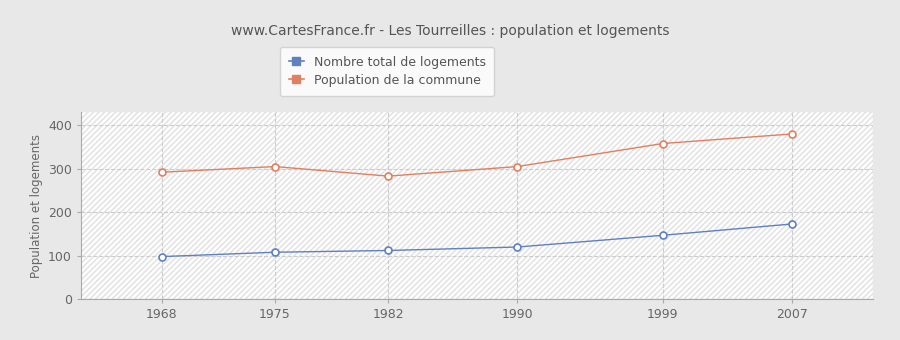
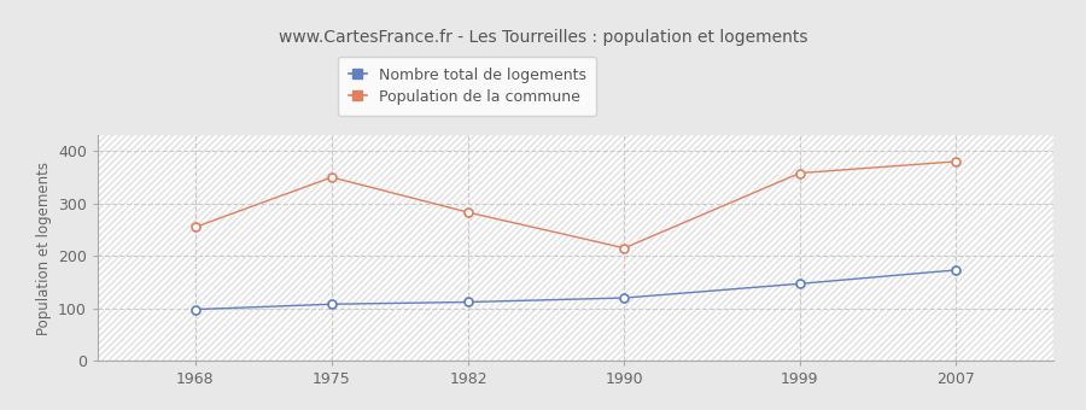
Population de la commune/1968: 292 -> 255
Population de la commune/1975: 305 -> 350
Population de la commune/1990: 305 -> 215
